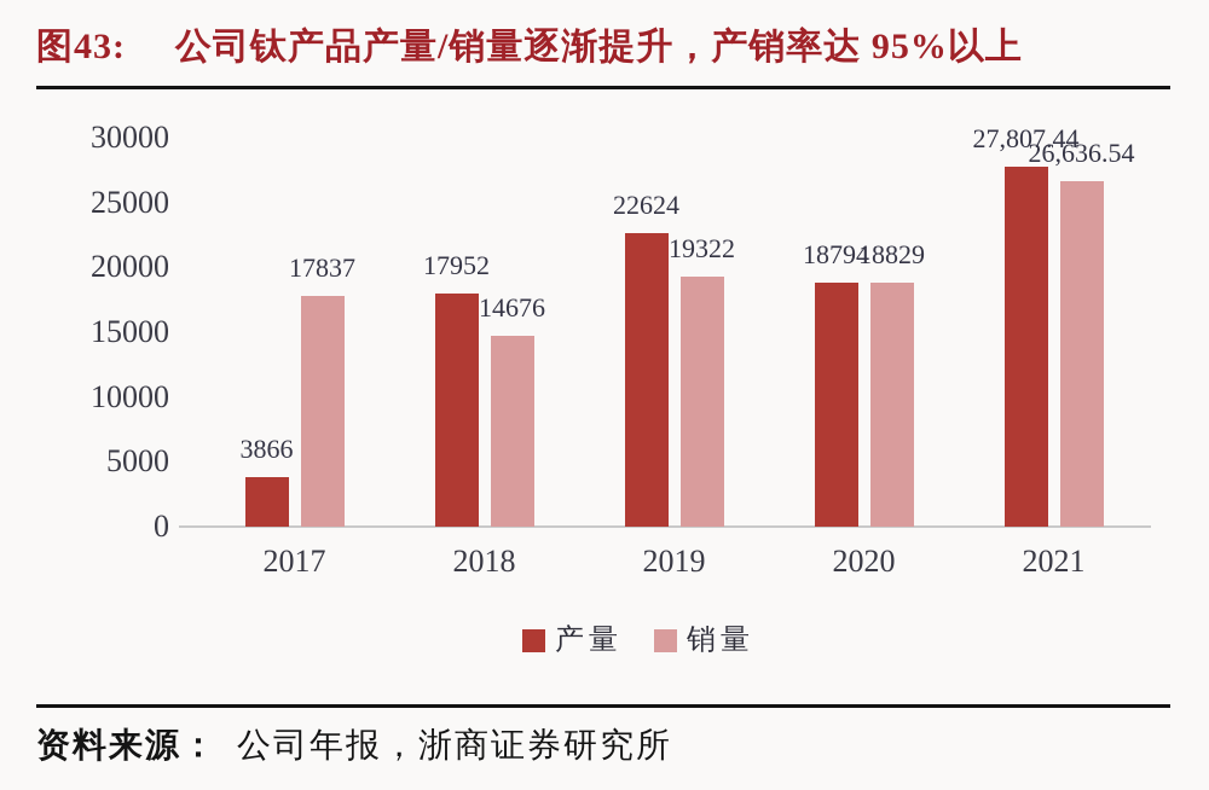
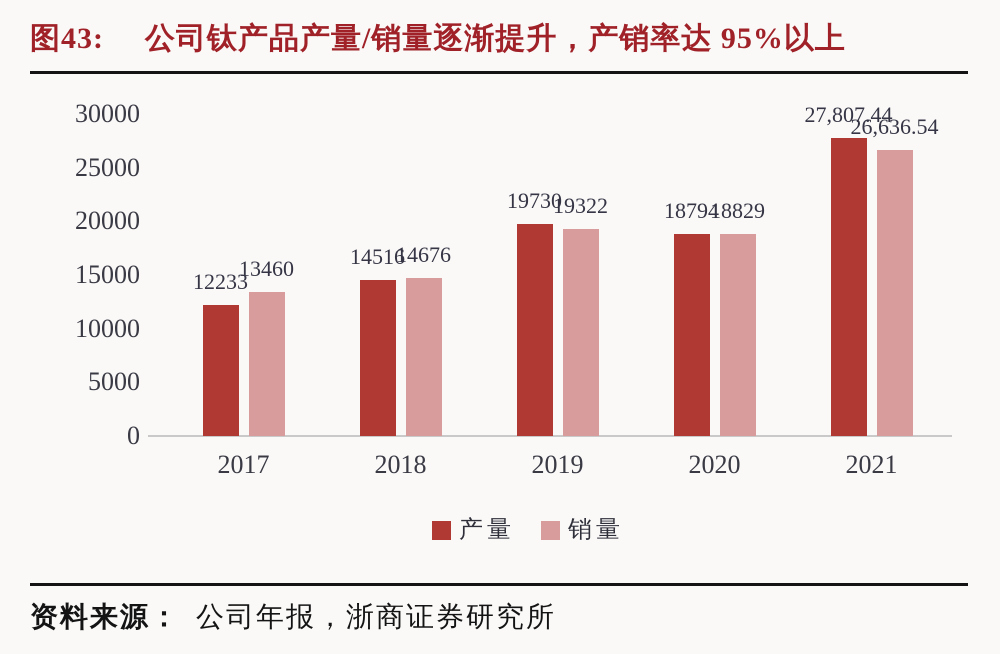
产量/2017: 3866 -> 12233
销量/2017: 17837 -> 13460
产量/2018: 17952 -> 14516
产量/2019: 22624 -> 19730
